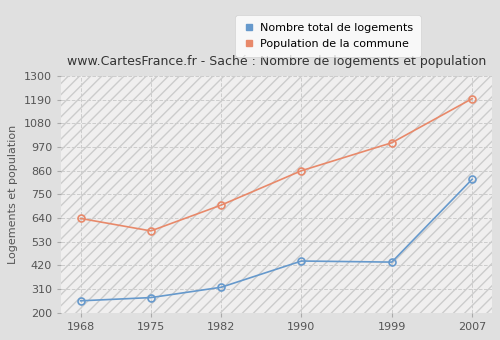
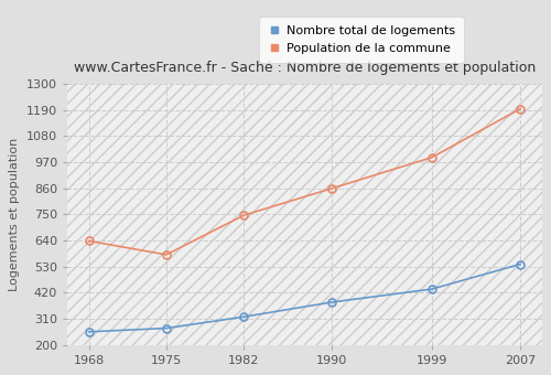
Population de la commune/1982: 700 -> 746
Nombre total de logements/1990: 440 -> 380
Nombre total de logements/2007: 820 -> 540
